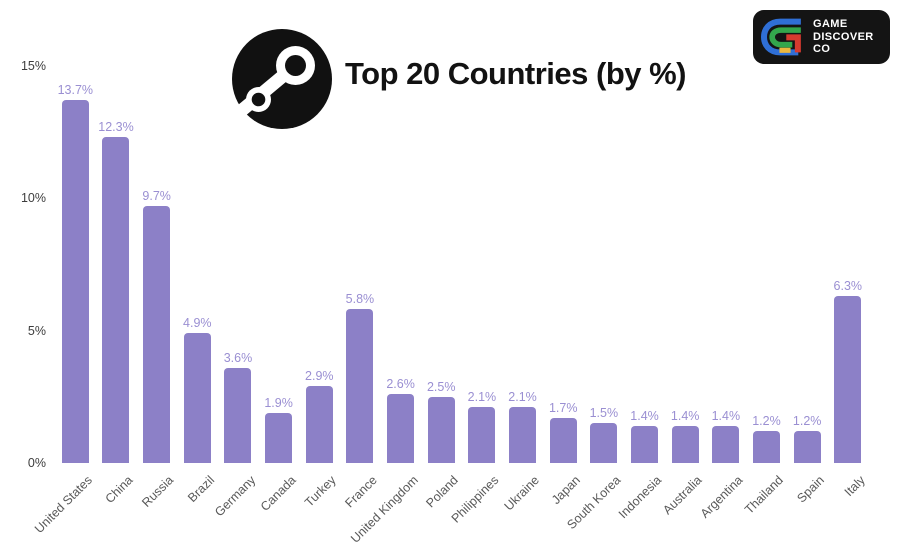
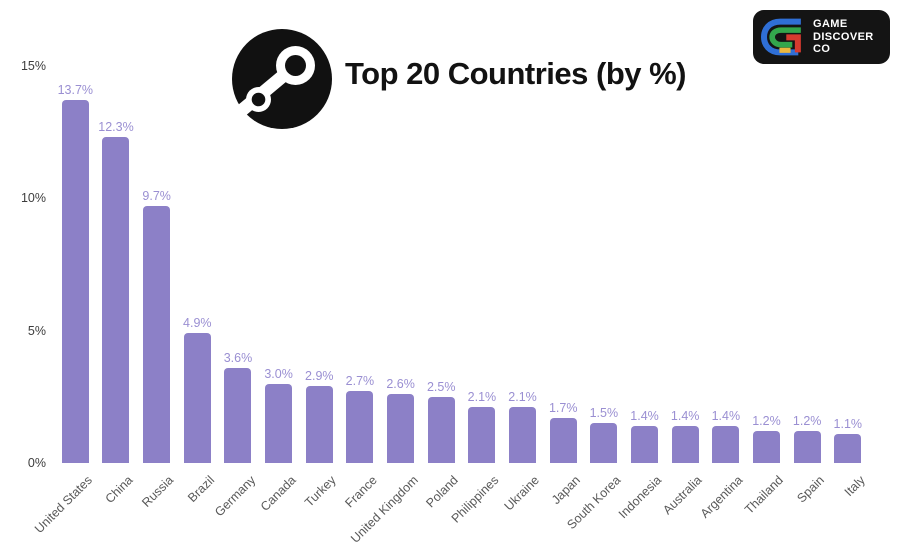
Canada: 1.9% -> 3.0%
France: 5.8% -> 2.7%
Italy: 6.3% -> 1.1%
